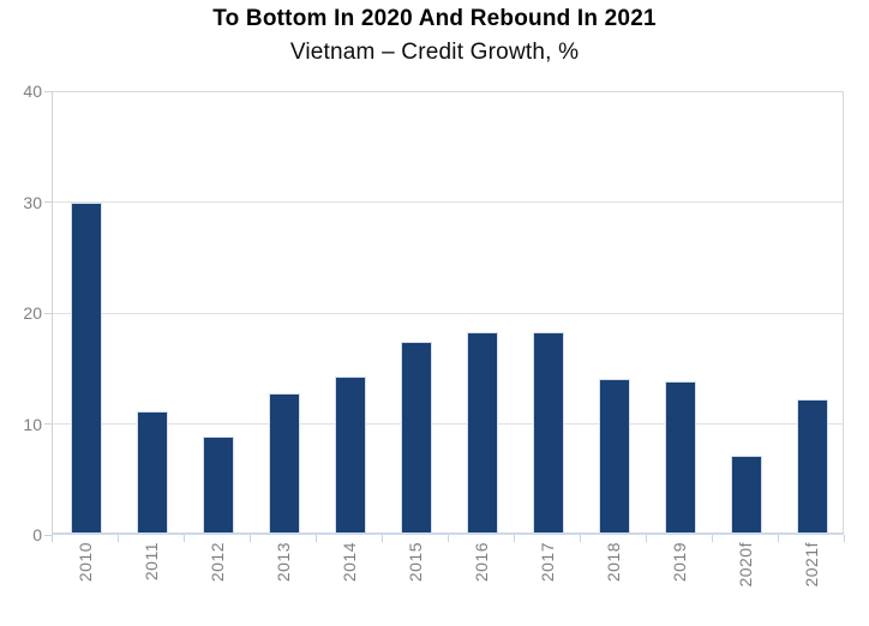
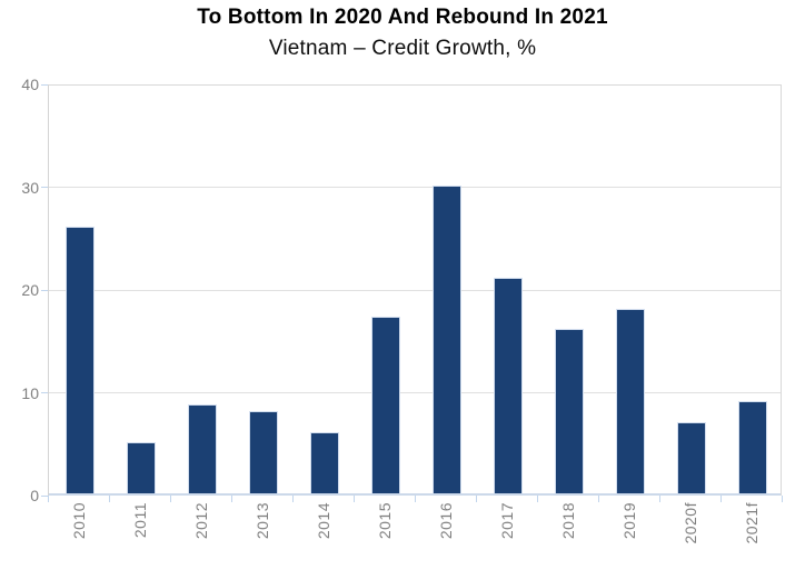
2010: 30 -> 26
2011: 11 -> 5
2013: 12 -> 8
2014: 14 -> 6
2016: 18 -> 30
2017: 18 -> 21
2018: 14 -> 16
2019: 14 -> 18
2021f: 12 -> 9
